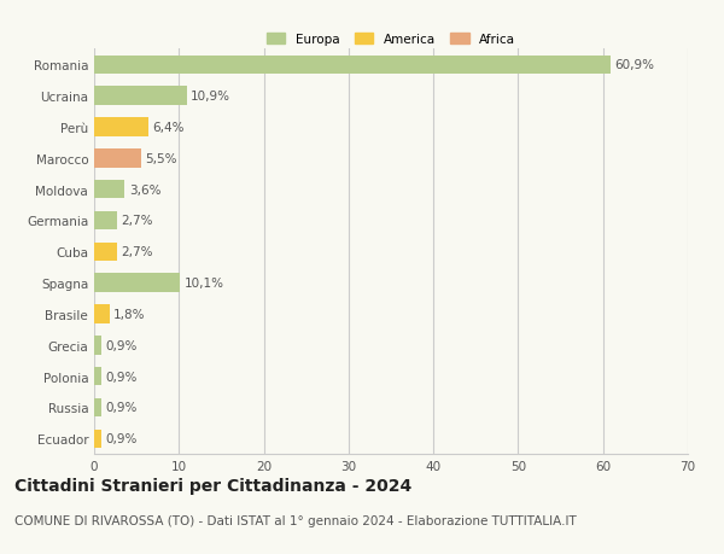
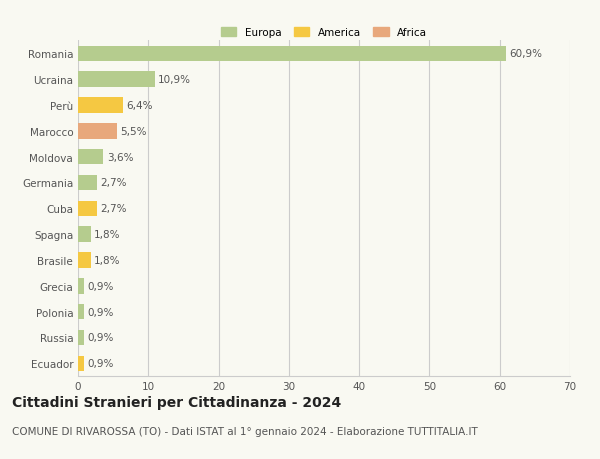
Spagna: 10,1% -> 1,8%
